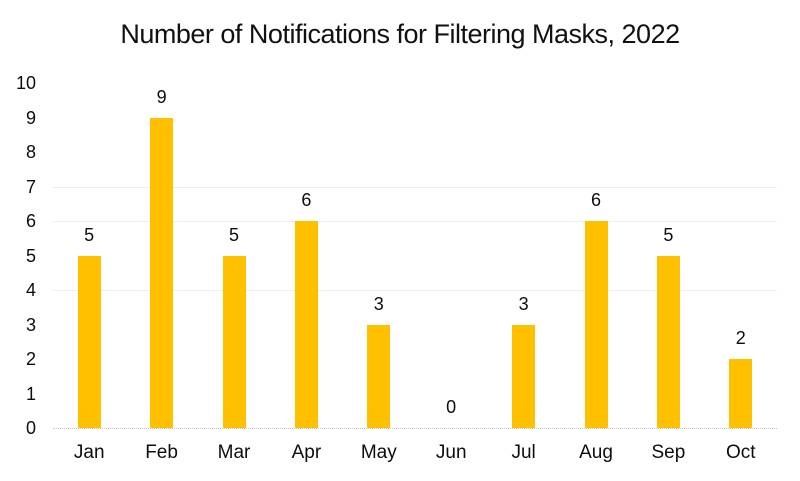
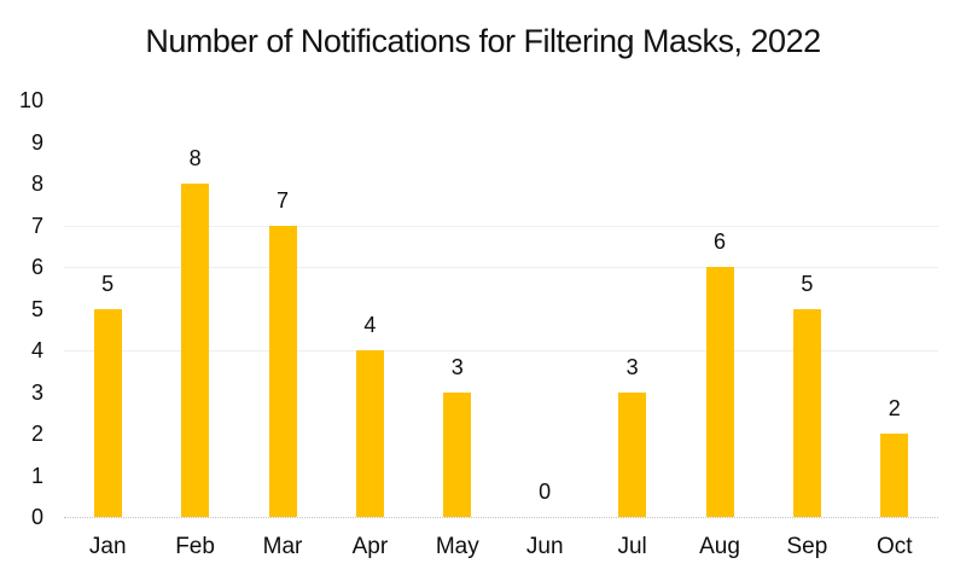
Feb: 9 -> 8
Mar: 5 -> 7
Apr: 6 -> 4
